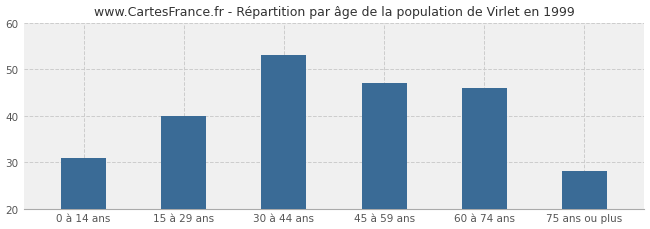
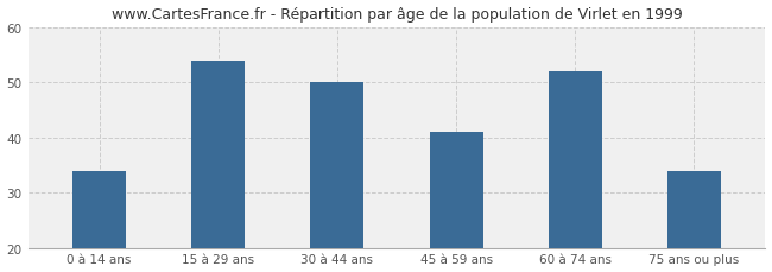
0 à 14 ans: 31 -> 34
15 à 29 ans: 40 -> 54
30 à 44 ans: 53 -> 50
45 à 59 ans: 47 -> 41
60 à 74 ans: 46 -> 52
75 ans ou plus: 28 -> 34
